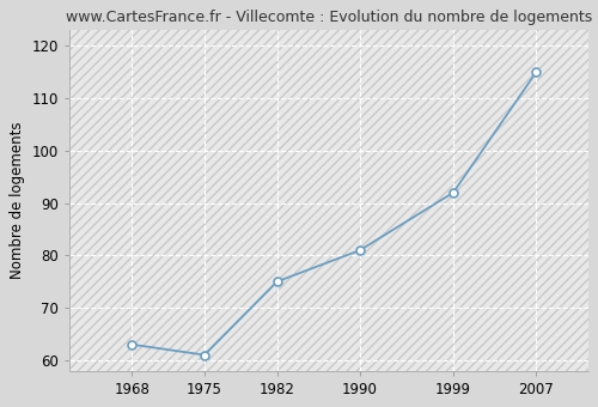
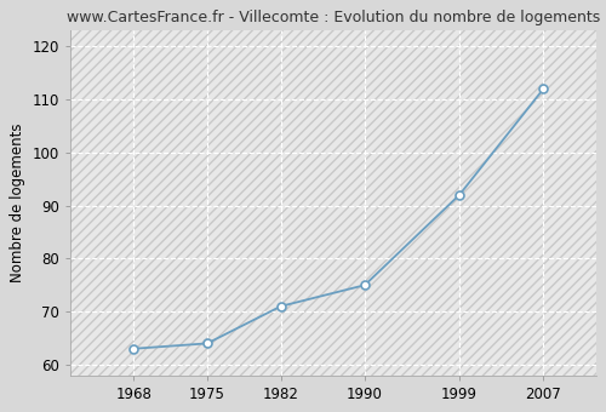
1975: 61 -> 64
1982: 75 -> 71
1990: 81 -> 75
2007: 115 -> 112
